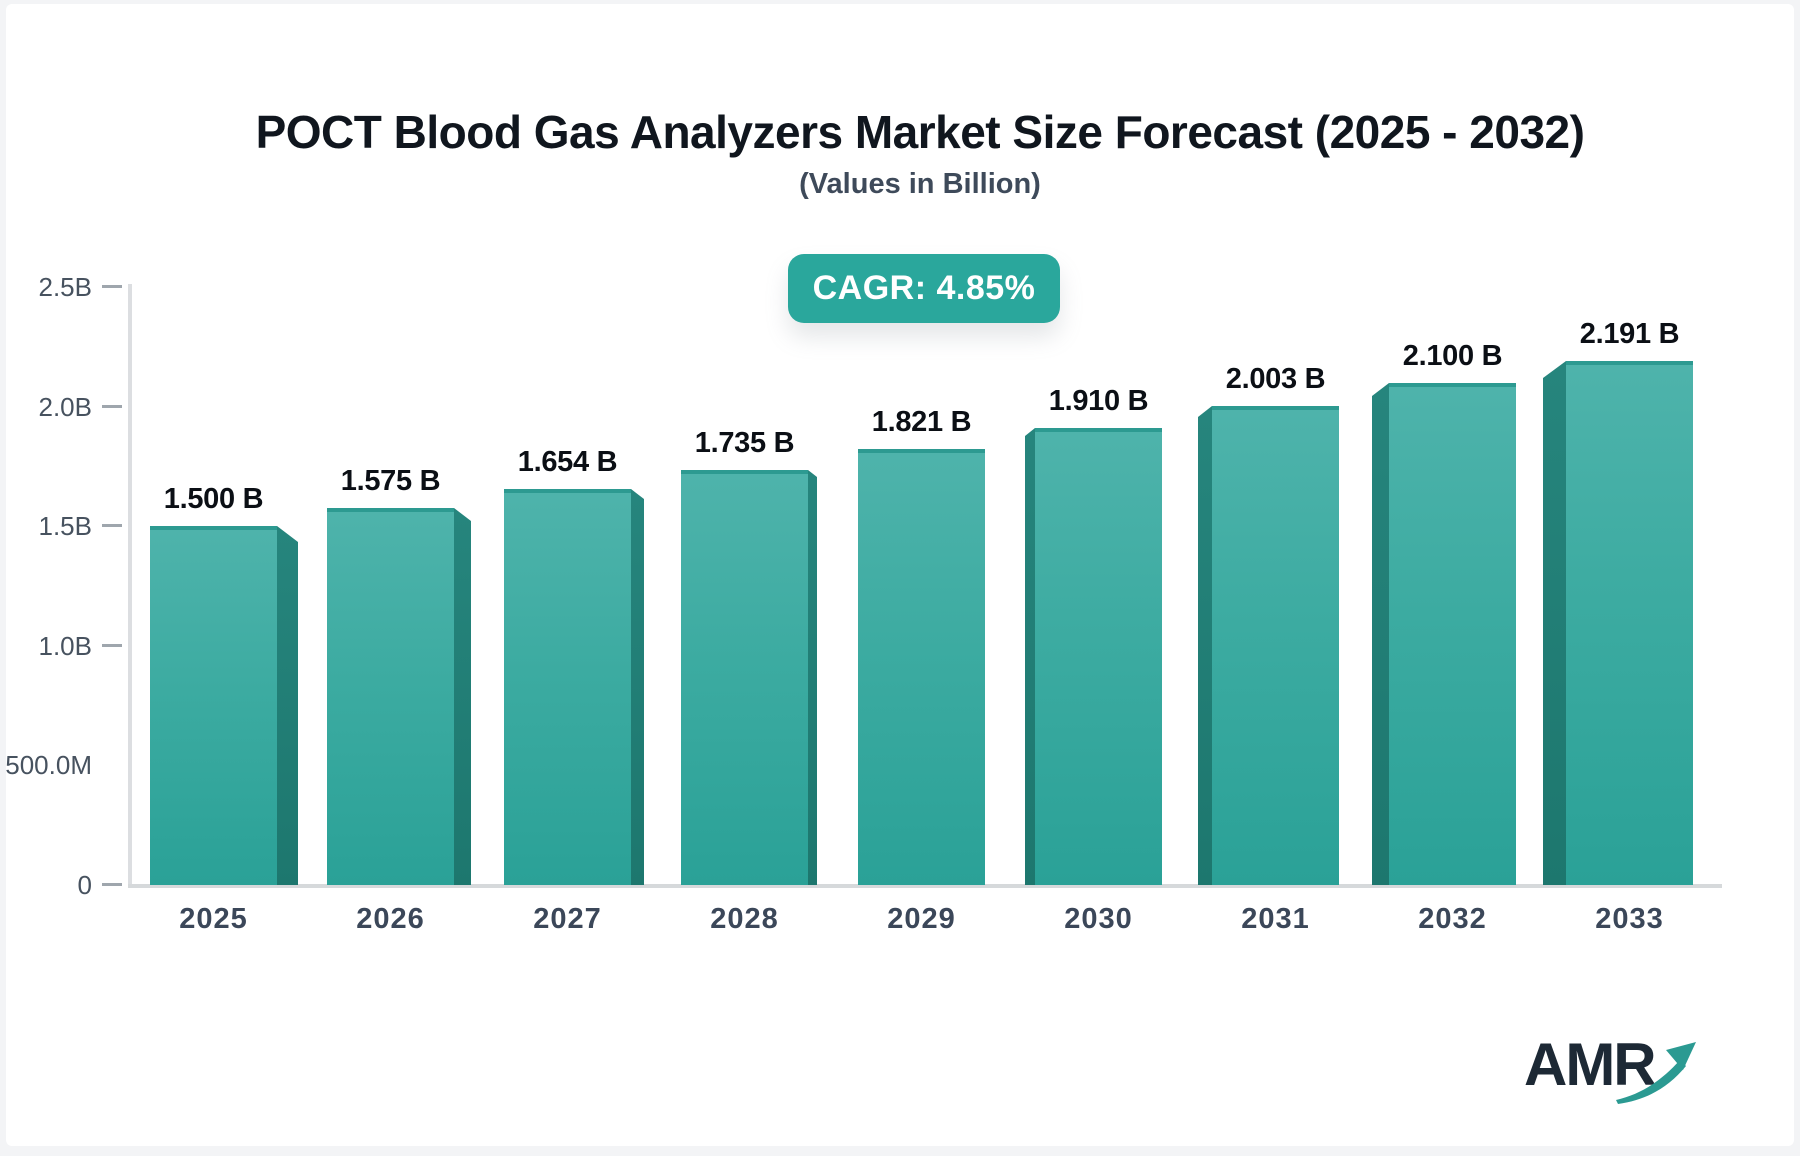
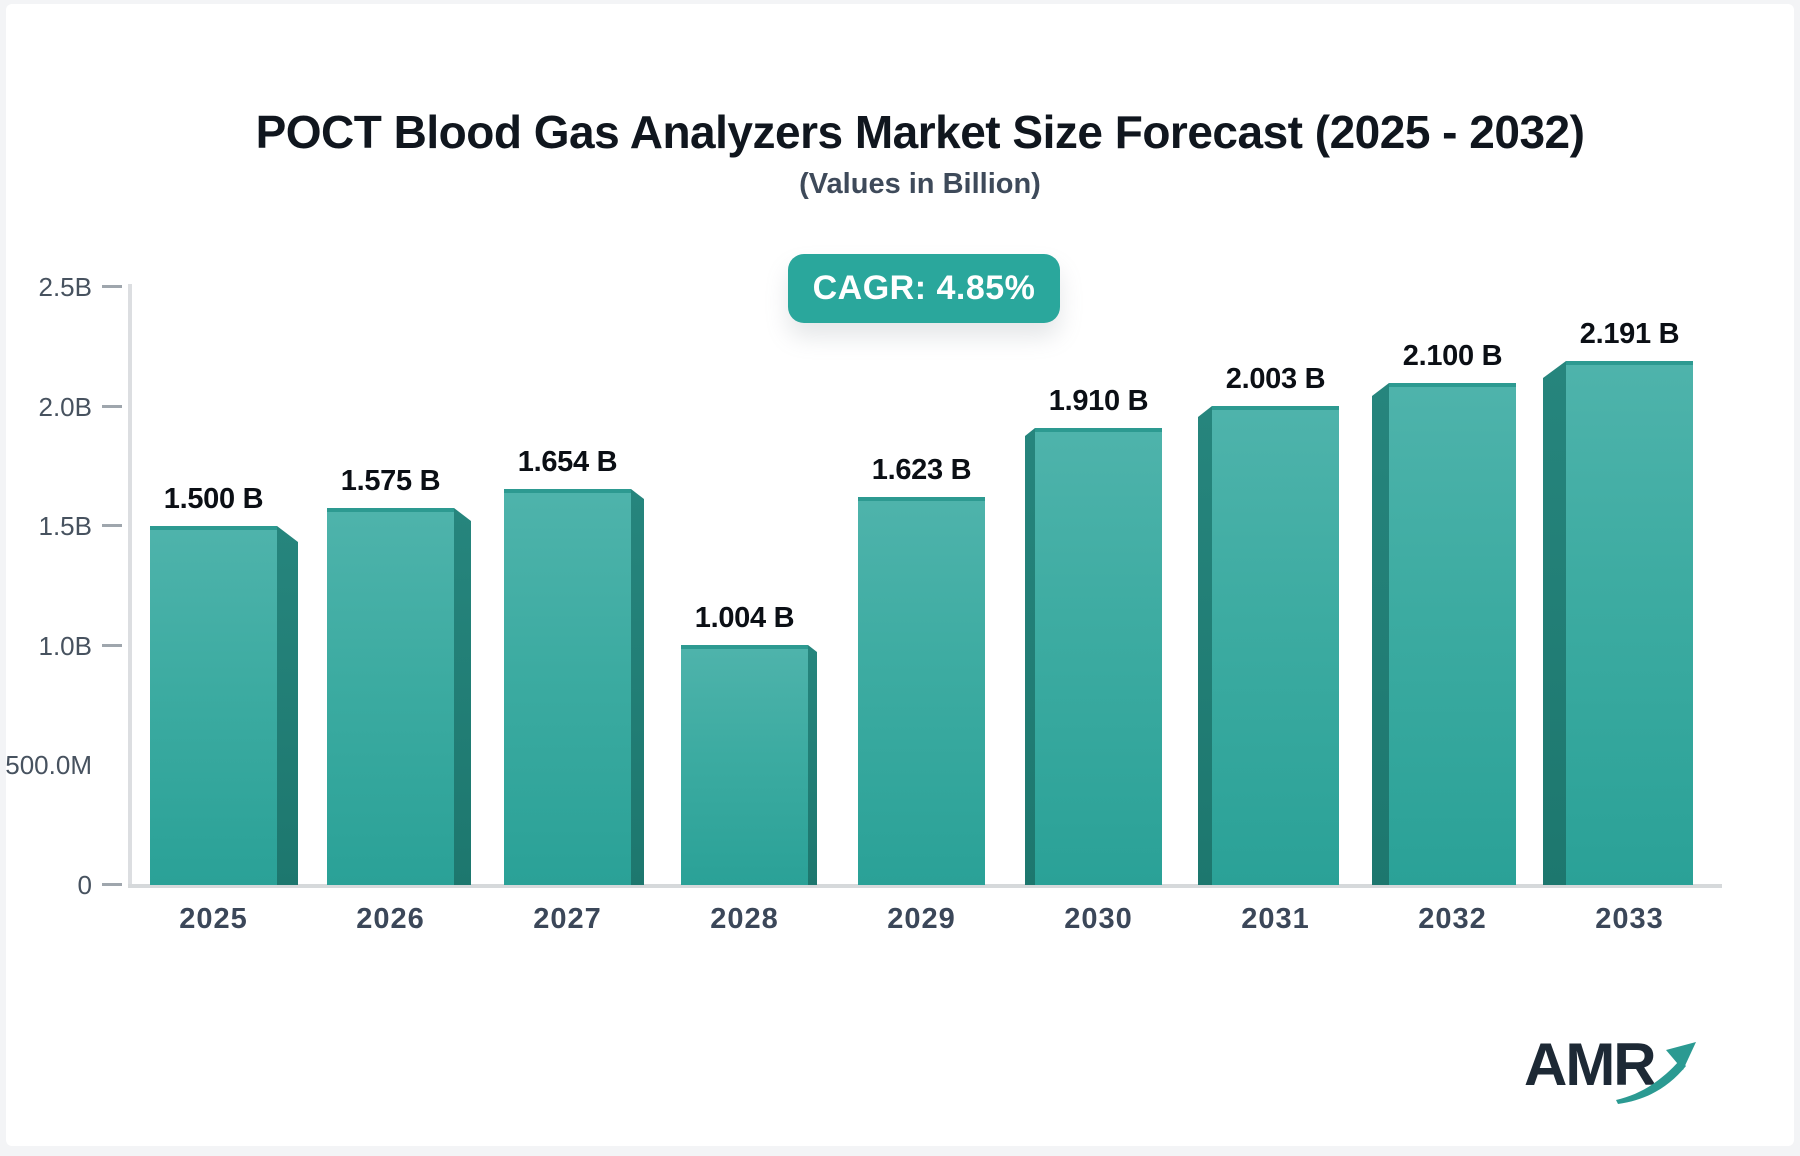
2028: 1.735 -> 1.004
2029: 1.821 -> 1.623
